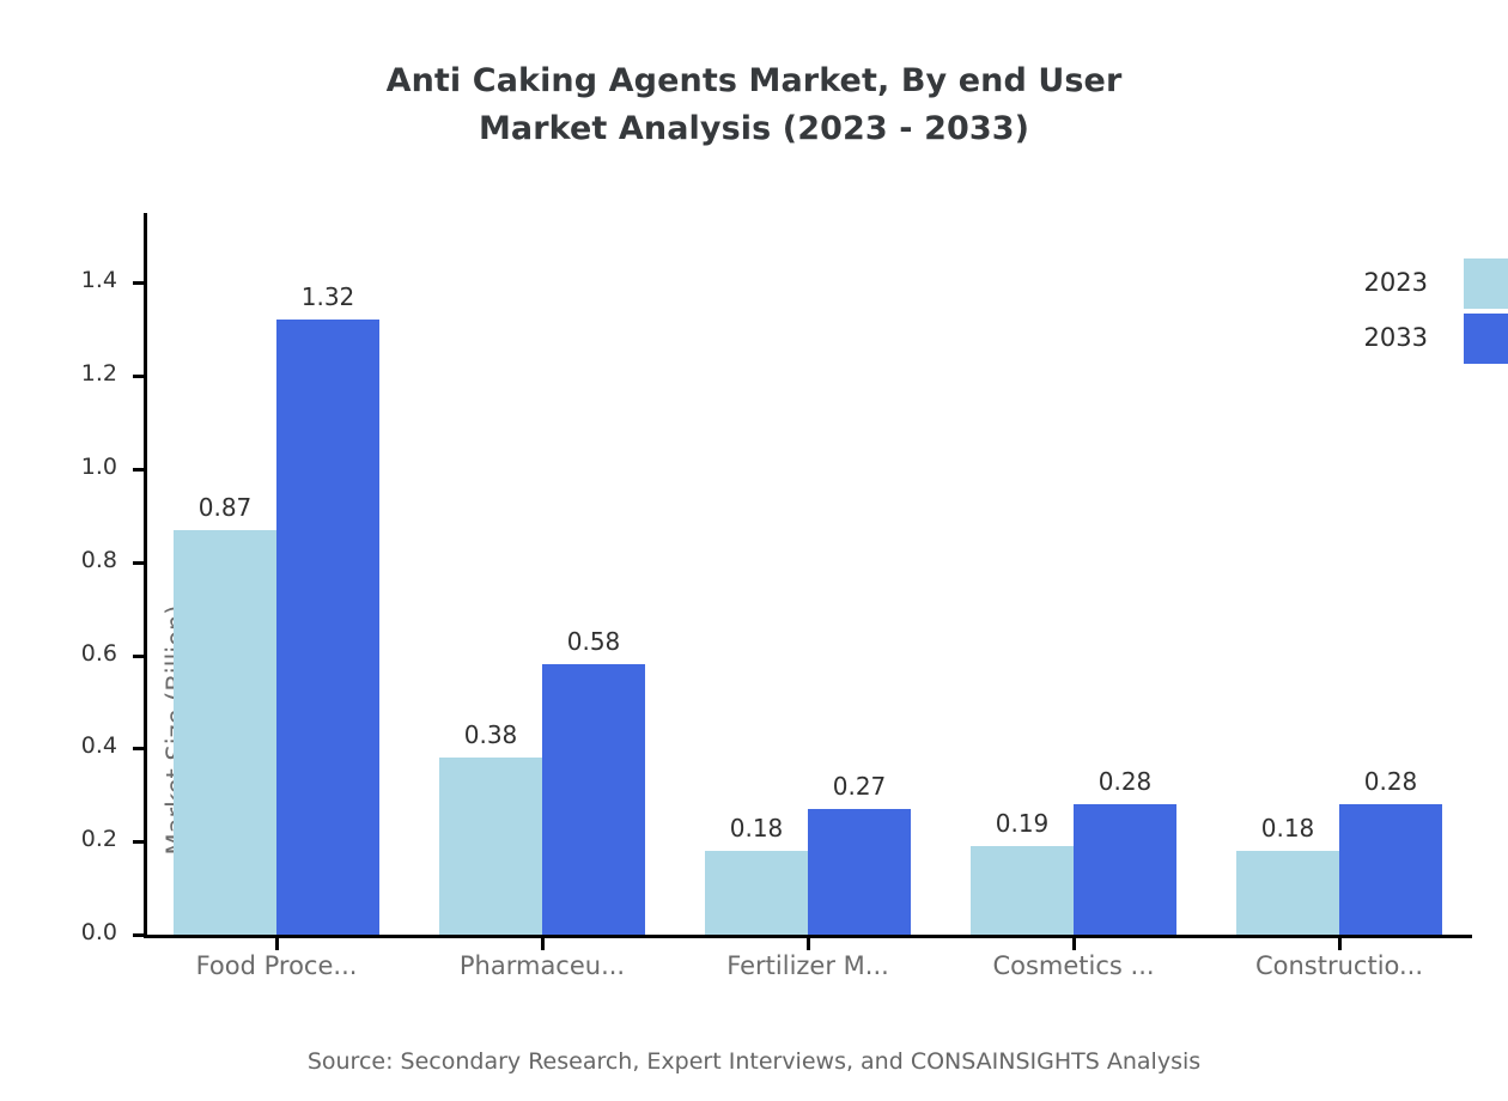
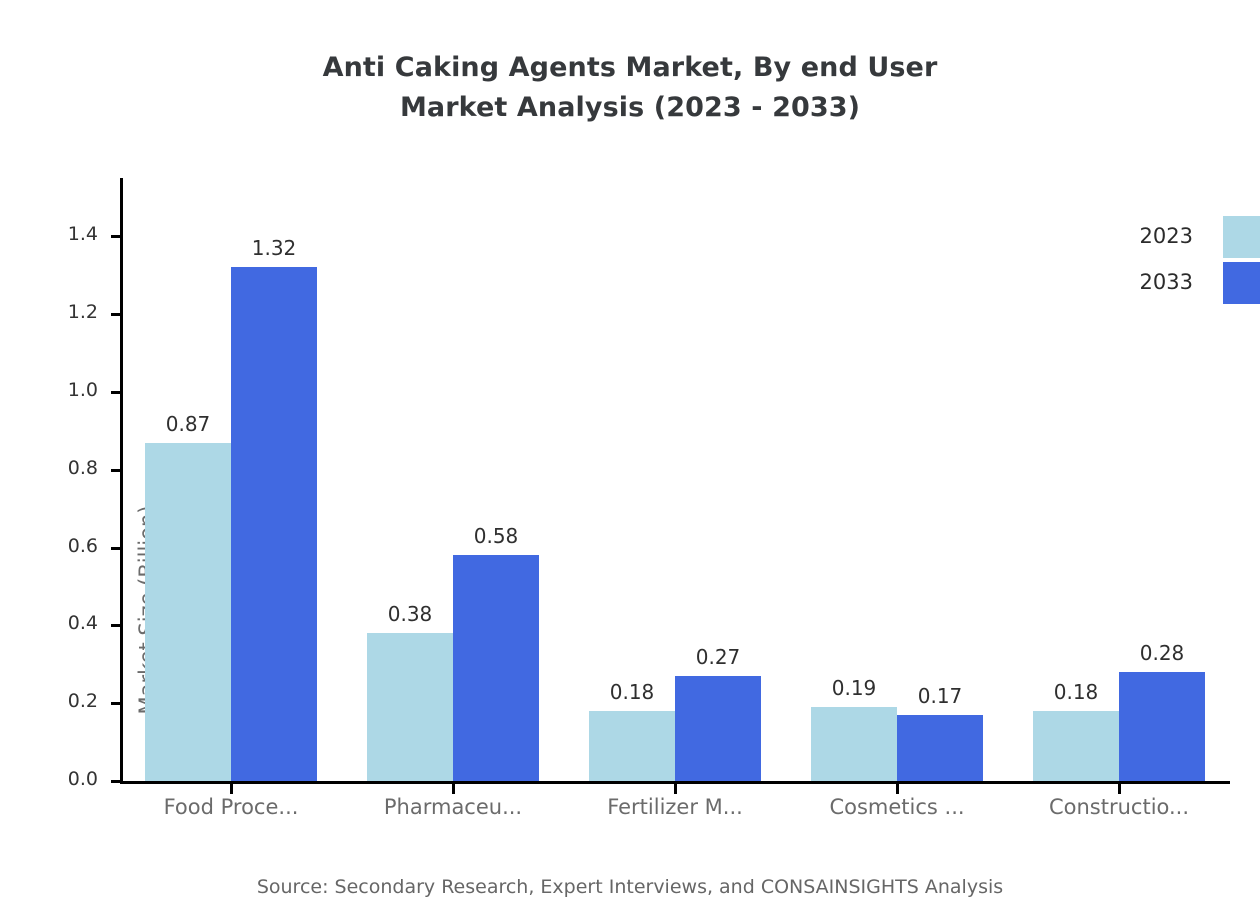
2033/Cosmetics ...: 0.28 -> 0.17
